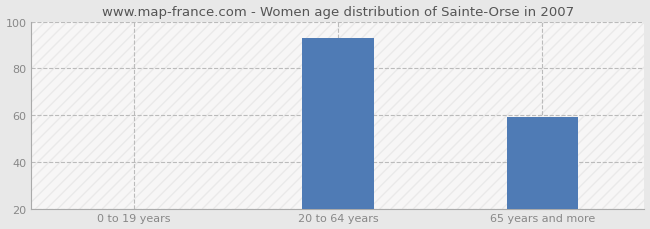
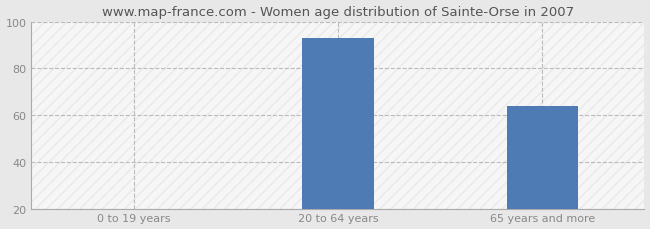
65 years and more: 59 -> 64
